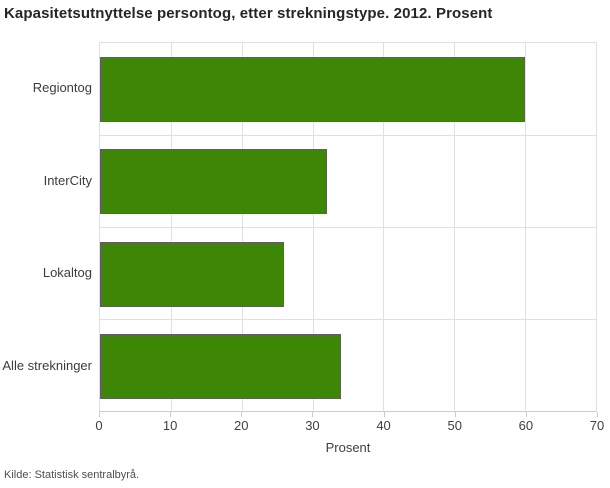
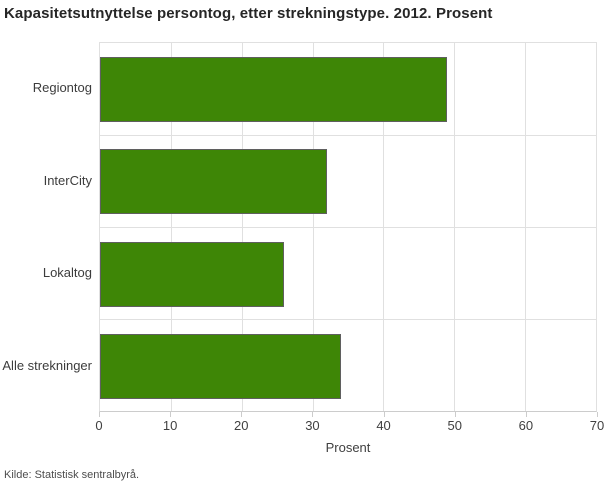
Regiontog: 60 -> 49
